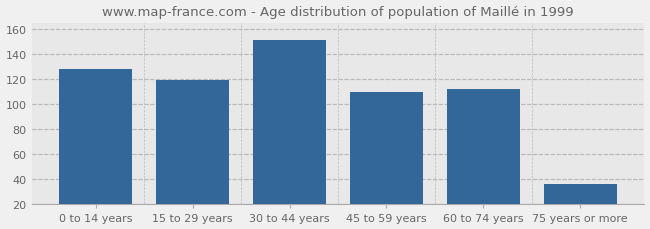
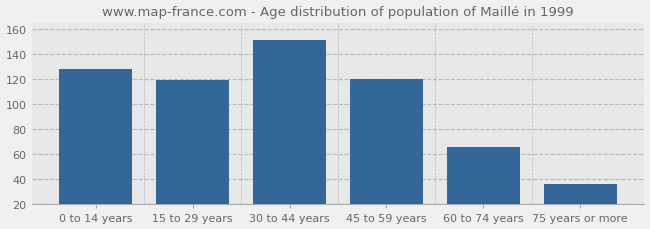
45 to 59 years: 110 -> 120
60 to 74 years: 112 -> 66
